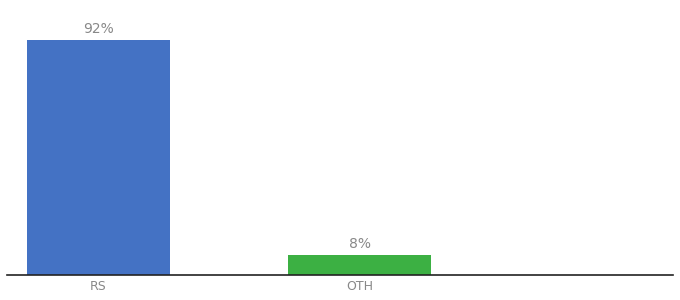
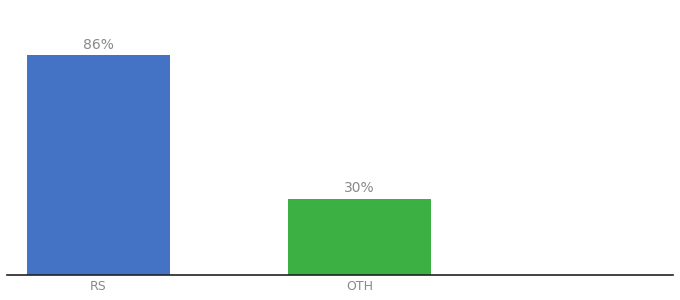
RS: 92% -> 86%
OTH: 8% -> 30%
